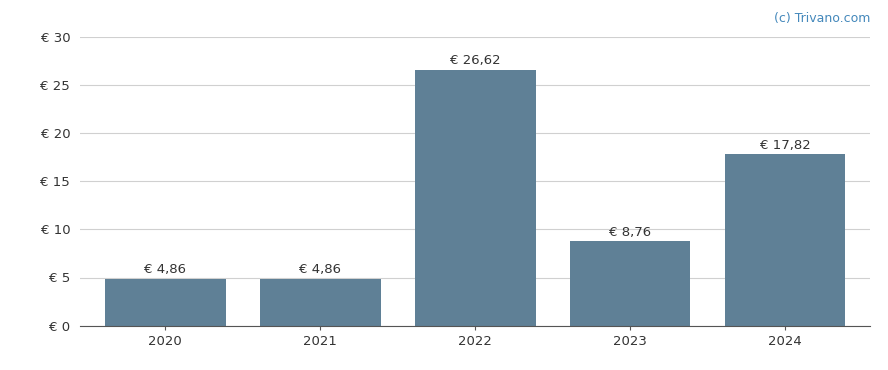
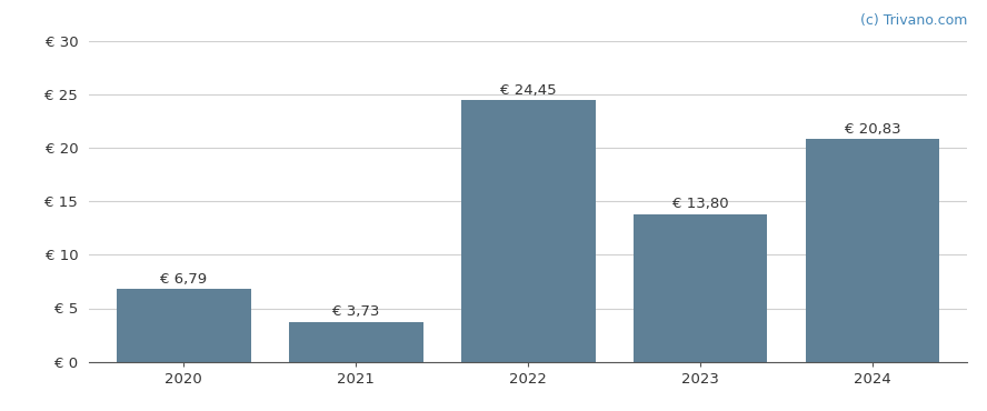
2020: 4,86 -> 6,79
2021: 4,86 -> 3,73
2022: 26,62 -> 24,45
2023: 8,76 -> 13,80
2024: 17,82 -> 20,83
